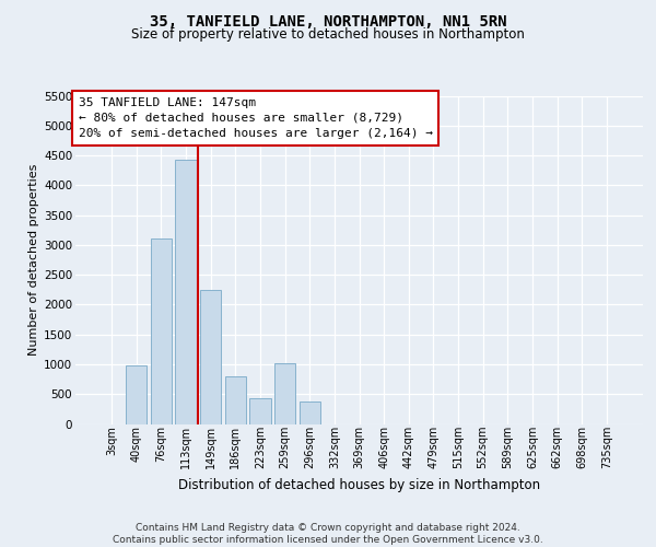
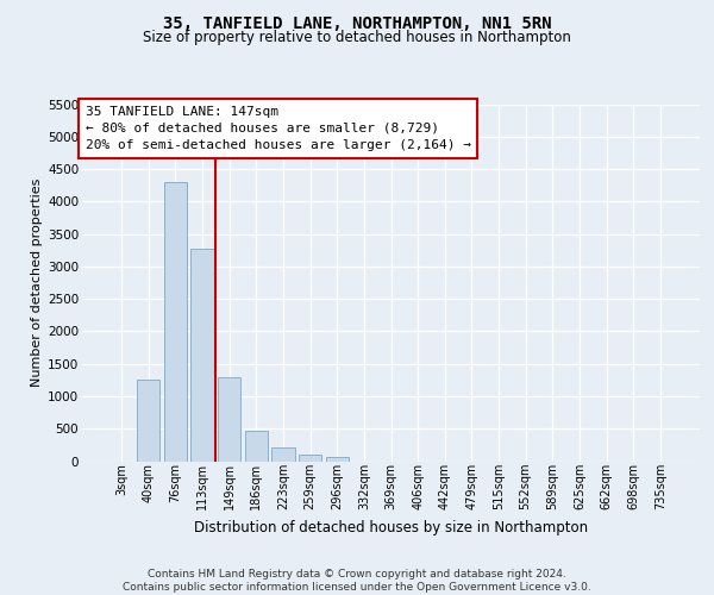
40sqm: 980 -> 1250
76sqm: 3100 -> 4300
113sqm: 4420 -> 3280
149sqm: 2240 -> 1300
186sqm: 800 -> 470
223sqm: 440 -> 210
259sqm: 1020 -> 100
296sqm: 380 -> 70
